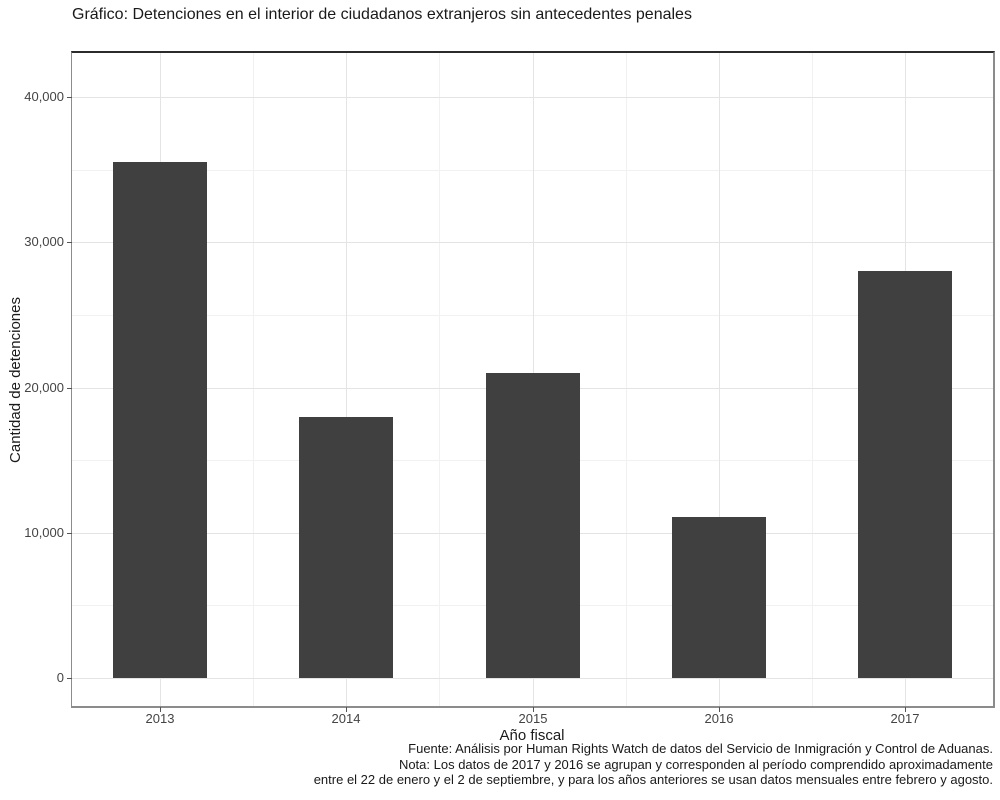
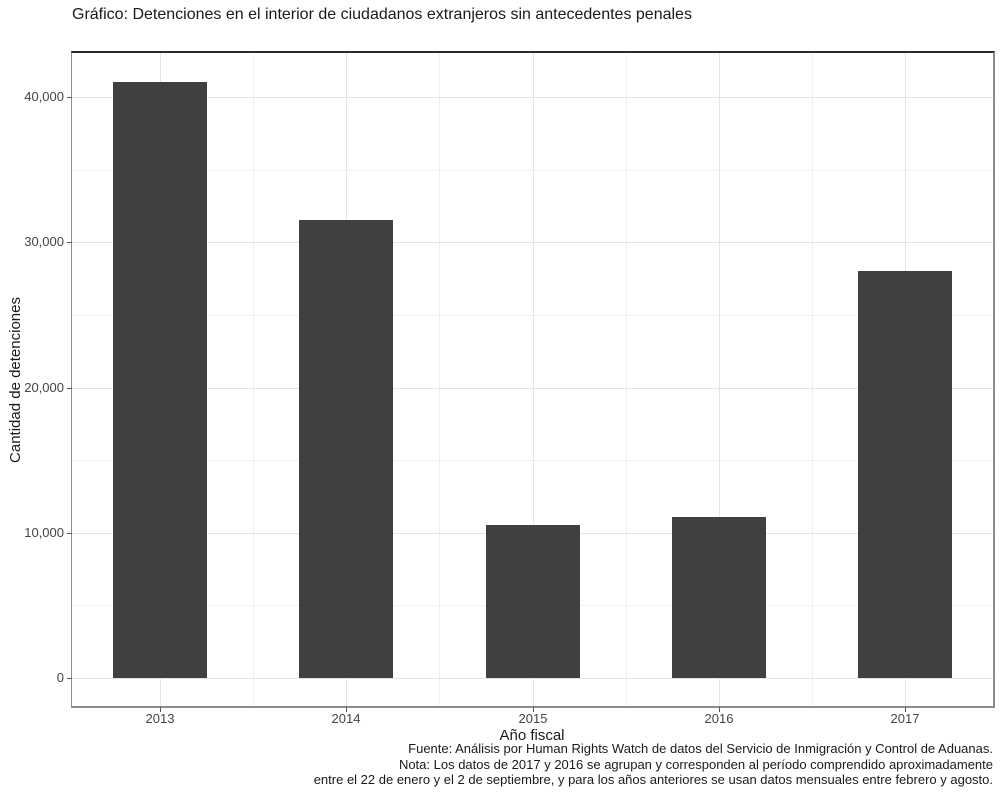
2013: 35500 -> 41000
2014: 18000 -> 31500
2015: 21000 -> 10500
